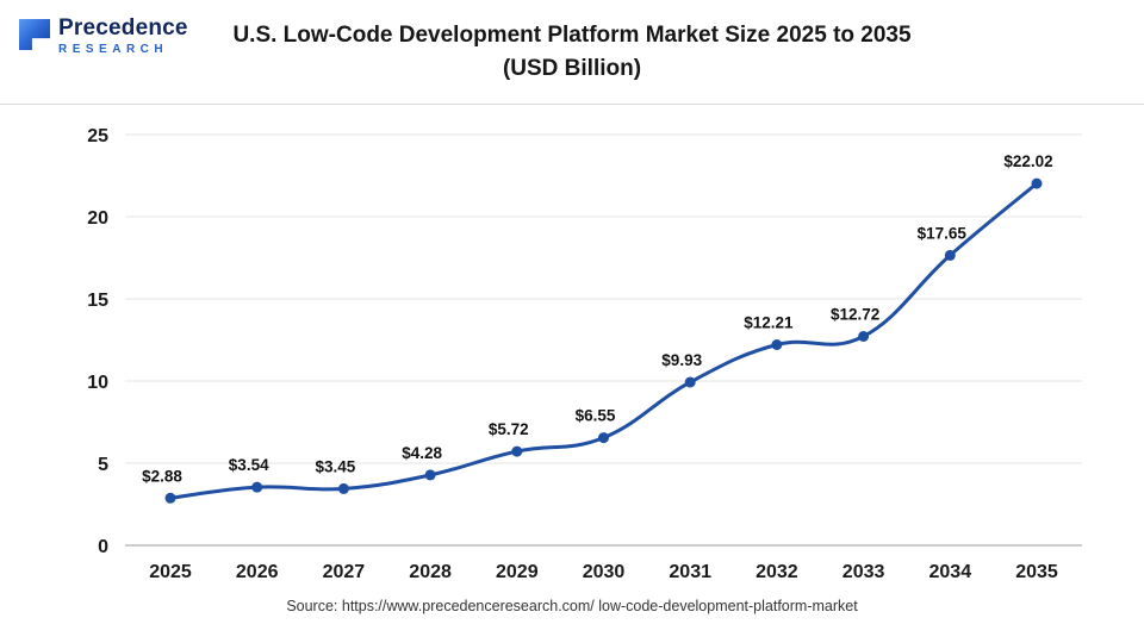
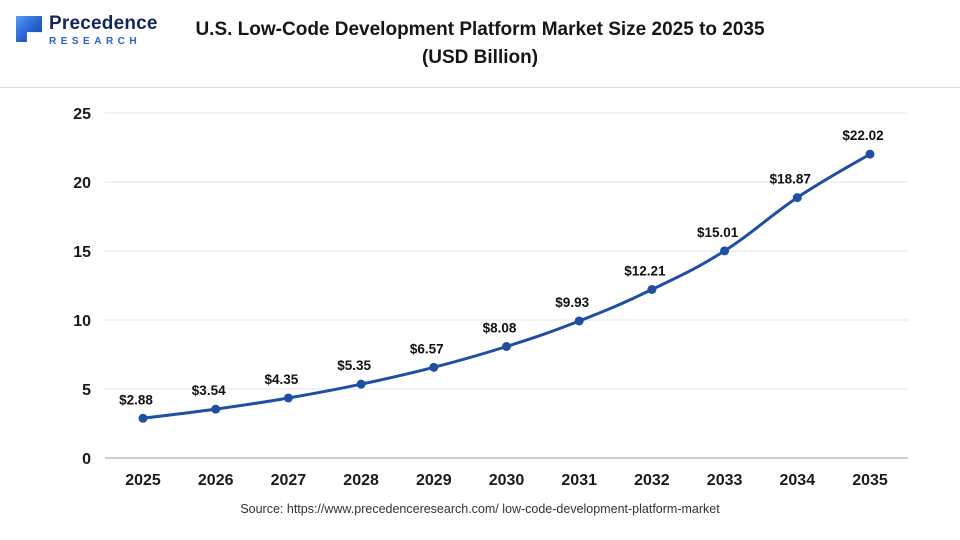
2027: $3.45 -> $4.35
2028: $4.28 -> $5.35
2029: $5.72 -> $6.57
2030: $6.55 -> $8.08
2033: $12.72 -> $15.01
2034: $17.65 -> $18.87
